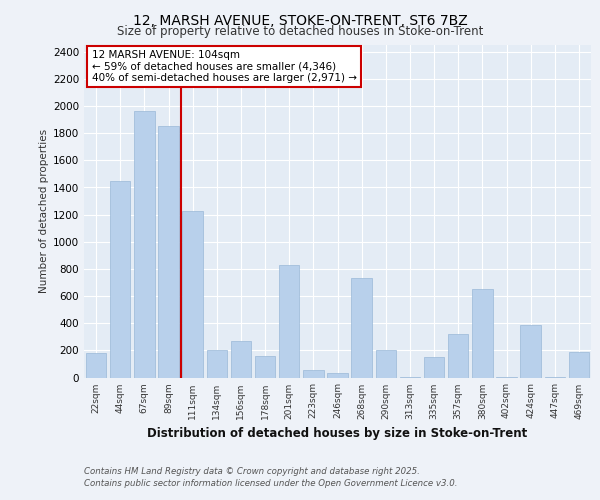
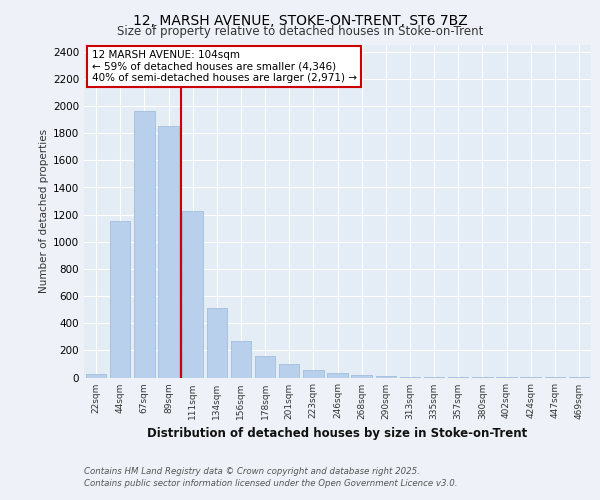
22sqm: 180 -> 20
44sqm: 1450 -> 1160
134sqm: 200 -> 510
201sqm: 830 -> 100
268sqm: 730 -> 20
290sqm: 200 -> 10
335sqm: 150 -> 0
357sqm: 320 -> 0
380sqm: 650 -> 0
424sqm: 390 -> 0
469sqm: 190 -> 0
